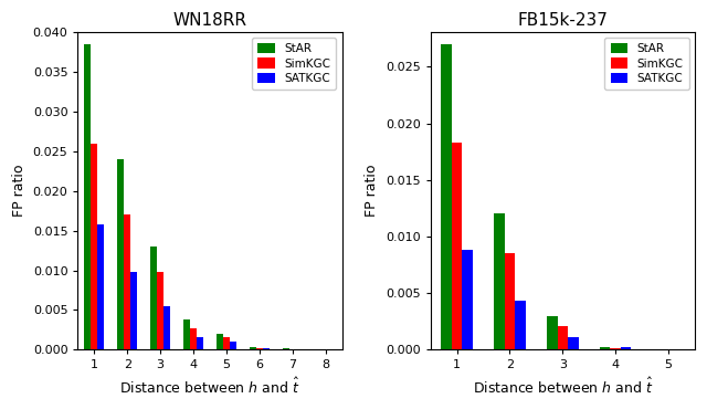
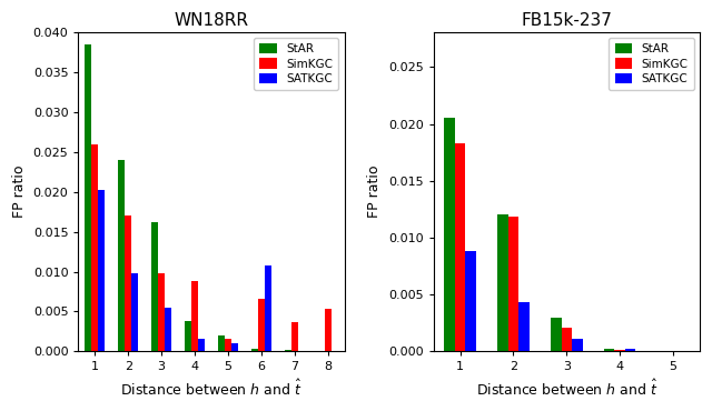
WN18RR/SATKGC/1: 0.0158 -> 0.0202
WN18RR/StAR/3: 0.0130 -> 0.0162
WN18RR/SimKGC/4: 0.0027 -> 0.0088
WN18RR/SimKGC/6: 0.0002 -> 0.0066
WN18RR/SATKGC/6: 0.0001 -> 0.0108
WN18RR/SimKGC/7: 0.0001 -> 0.0036
WN18RR/SimKGC/8: 0.0000 -> 0.0054
FB15k-237/StAR/1: 0.0270 -> 0.0205
FB15k-237/SimKGC/2: 0.0085 -> 0.0118
